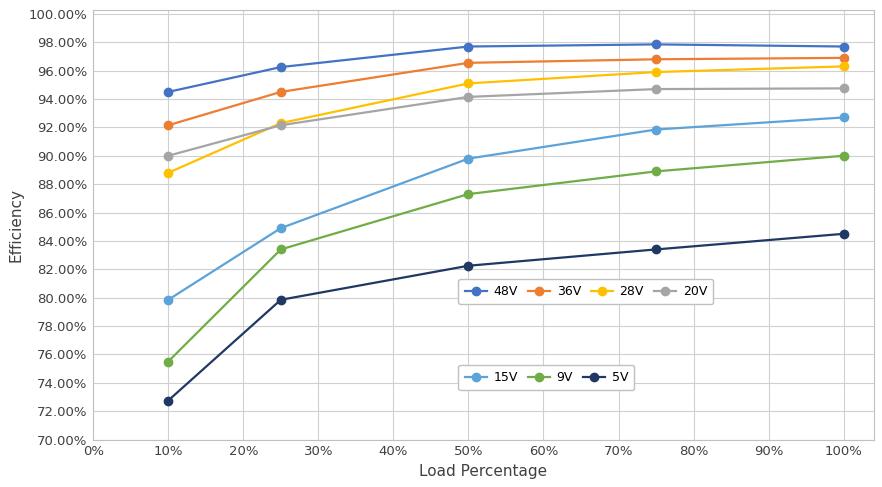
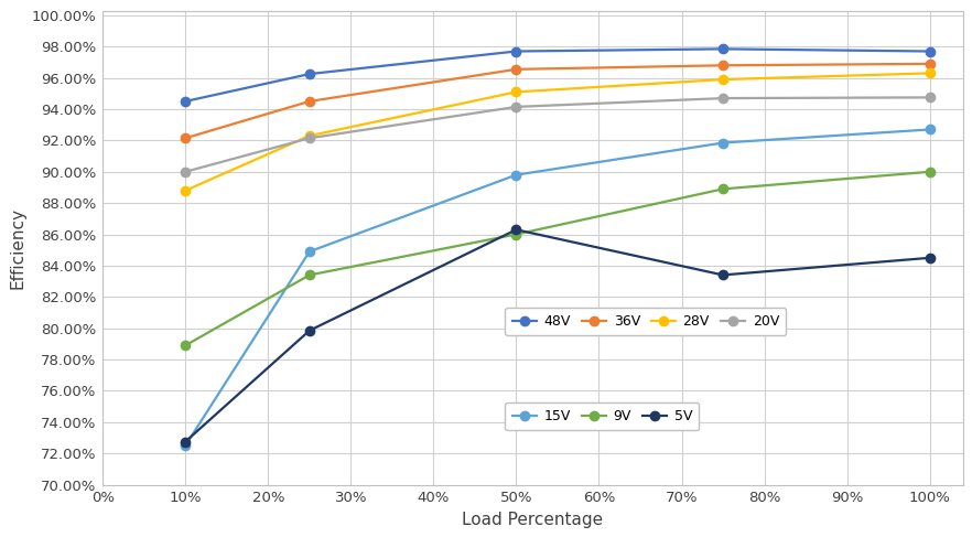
15V/10%: 79.8% -> 72.5%
9V/10%: 75.5% -> 78.9%
9V/50%: 87.3% -> 86.0%
5V/50%: 82.3% -> 86.3%
